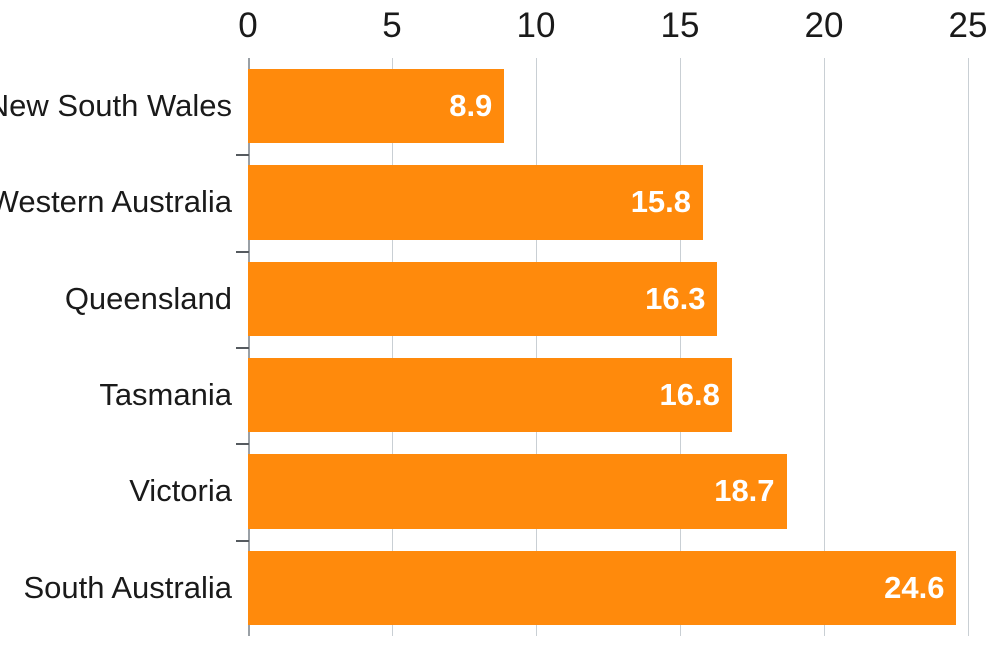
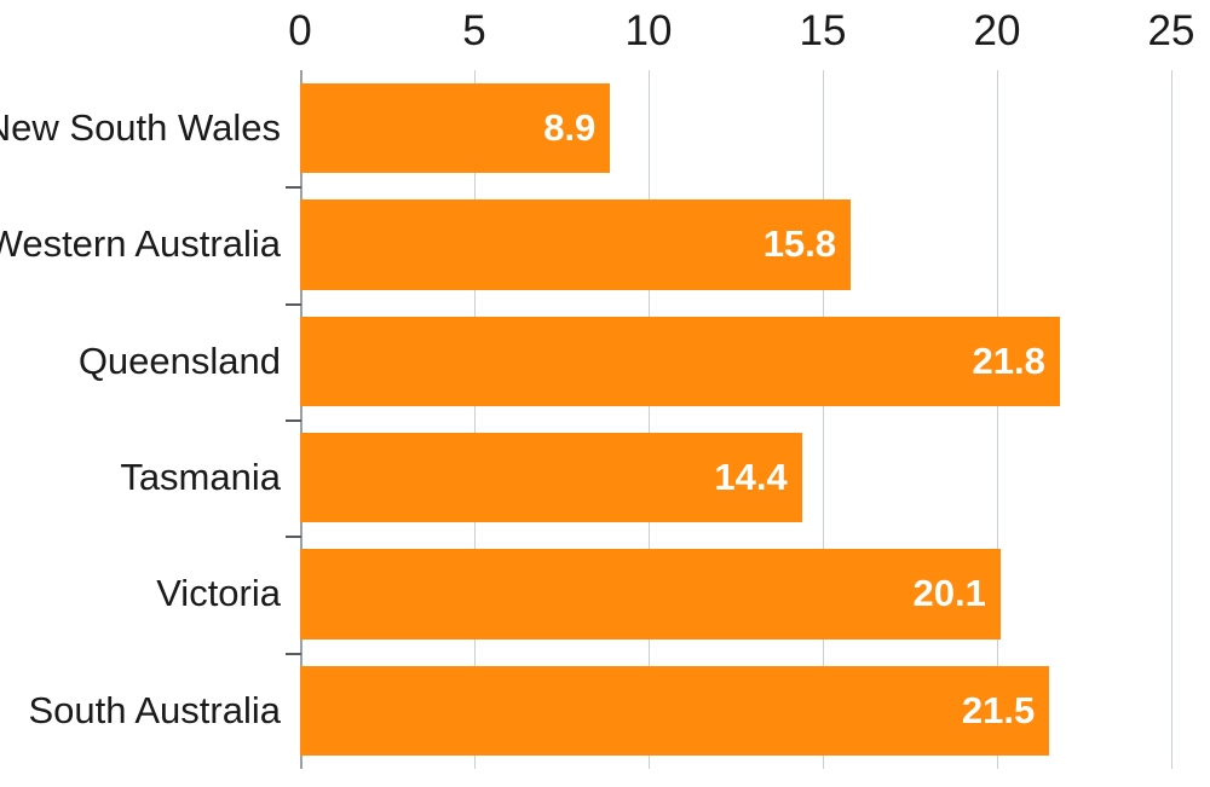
Queensland: 16.3 -> 21.8
Tasmania: 16.8 -> 14.4
Victoria: 18.7 -> 20.1
South Australia: 24.6 -> 21.5
